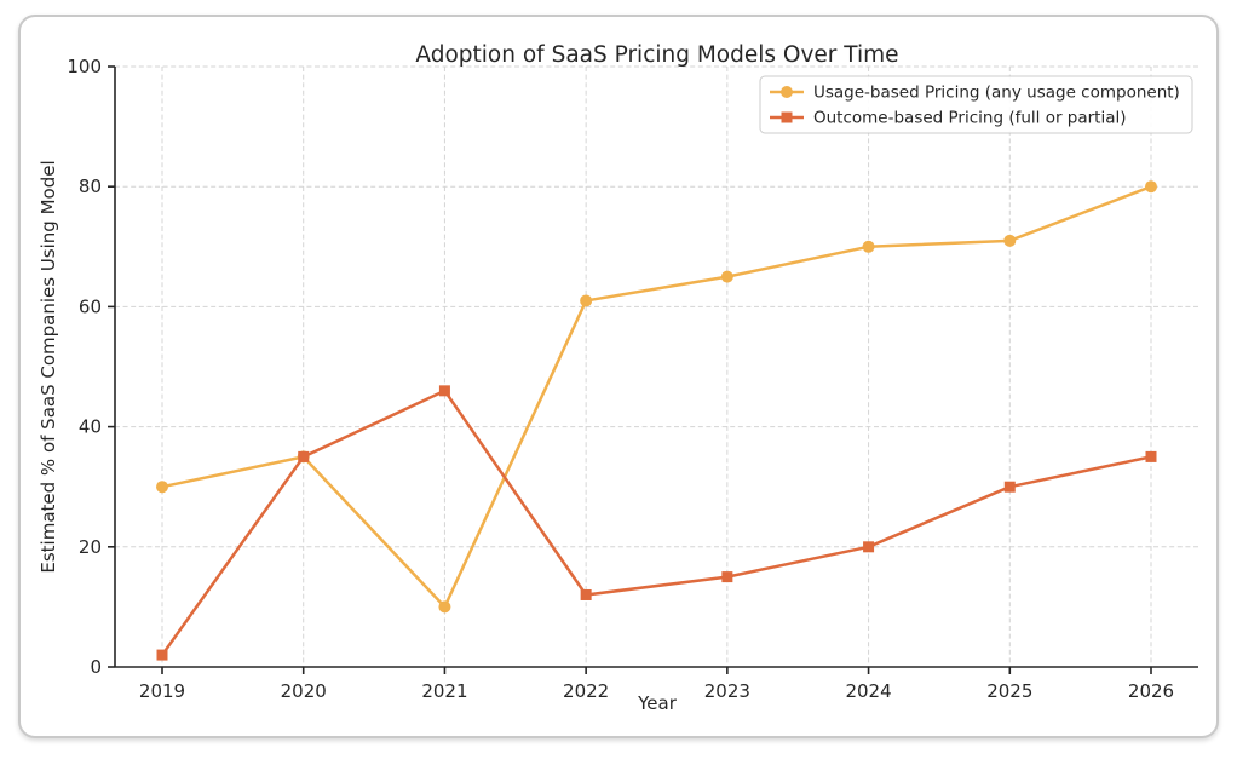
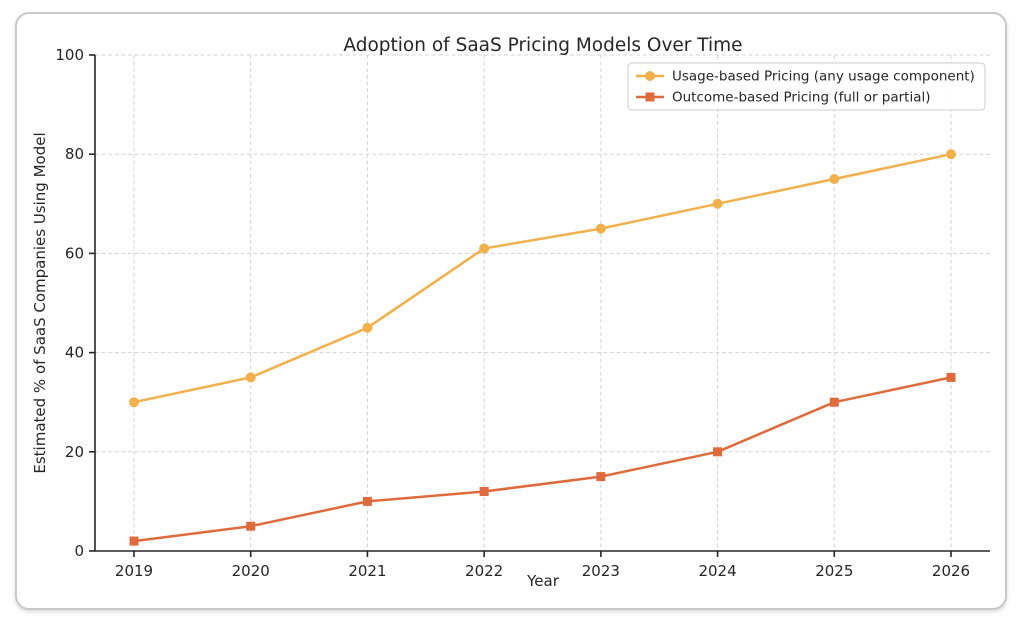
Outcome-based Pricing (full or partial)/2020: 35 -> 5
Usage-based Pricing (any usage component)/2021: 10 -> 45
Outcome-based Pricing (full or partial)/2021: 46 -> 10
Usage-based Pricing (any usage component)/2025: 71 -> 75
